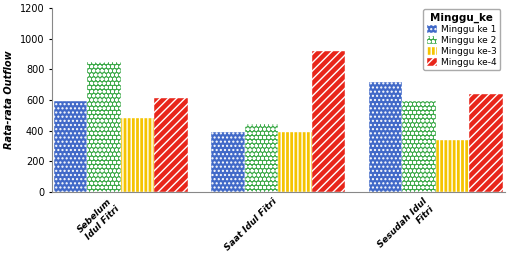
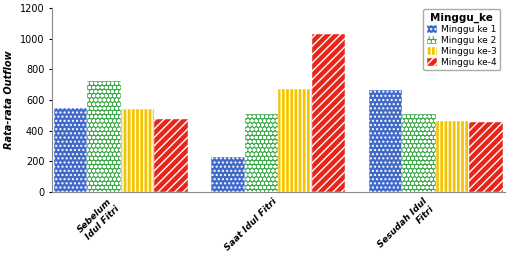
Minggu ke 1/Sebelum Idul Fitri: 590 -> 550
Minggu ke 2/Sebelum Idul Fitri: 850 -> 720
Minggu ke-3/Sebelum Idul Fitri: 480 -> 540
Minggu ke-4/Sebelum Idul Fitri: 610 -> 480
Minggu ke 1/Saat Idul Fitri: 390 -> 230
Minggu ke 2/Saat Idul Fitri: 440 -> 500
Minggu ke-3/Saat Idul Fitri: 390 -> 670
Minggu ke-4/Saat Idul Fitri: 920 -> 1030
Minggu ke 1/Sesudah Idul Fitri: 720 -> 660
Minggu ke 2/Sesudah Idul Fitri: 590 -> 510
Minggu ke-3/Sesudah Idul Fitri: 340 -> 460
Minggu ke-4/Sesudah Idul Fitri: 640 -> 460
